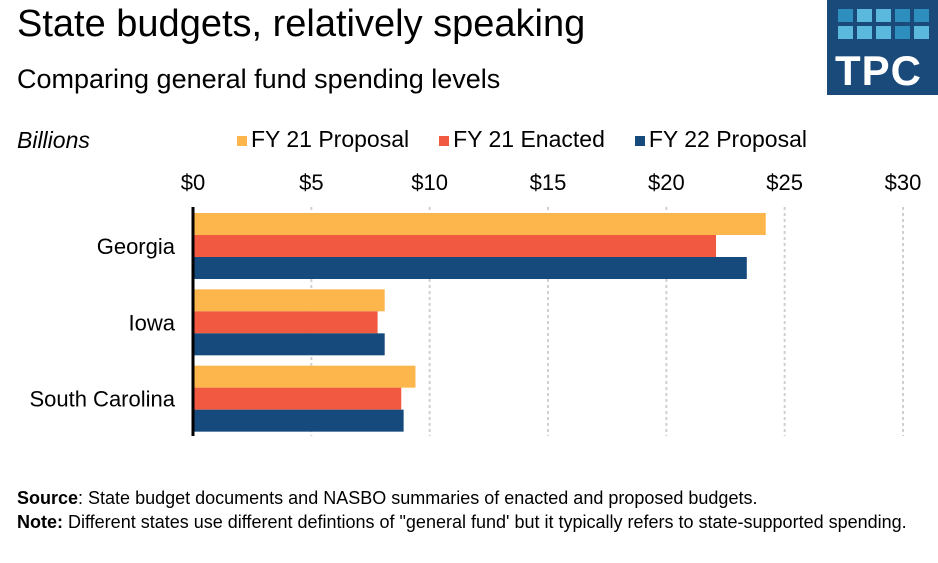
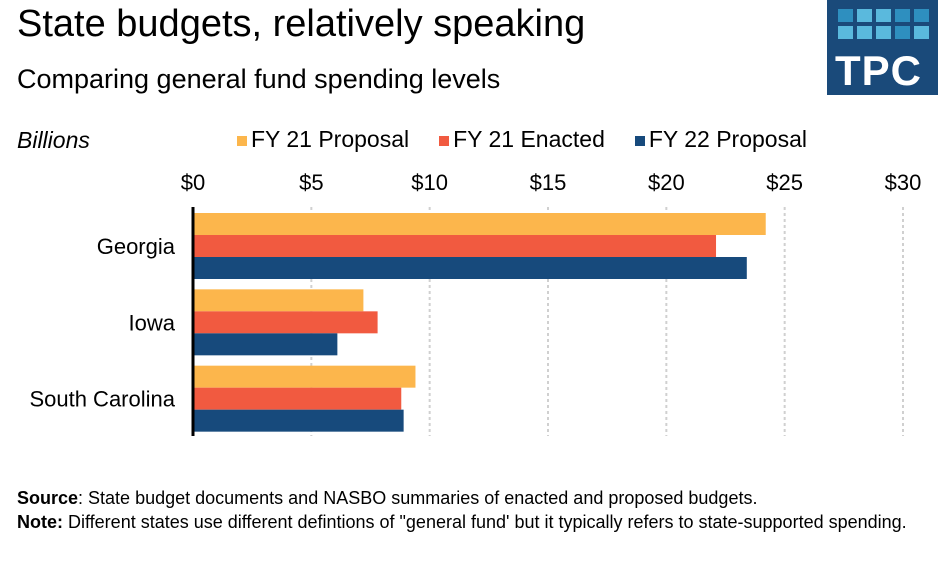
FY 21 Proposal/Iowa: $8.1 -> $7.2
FY 22 Proposal/Iowa: $8.1 -> $6.1
